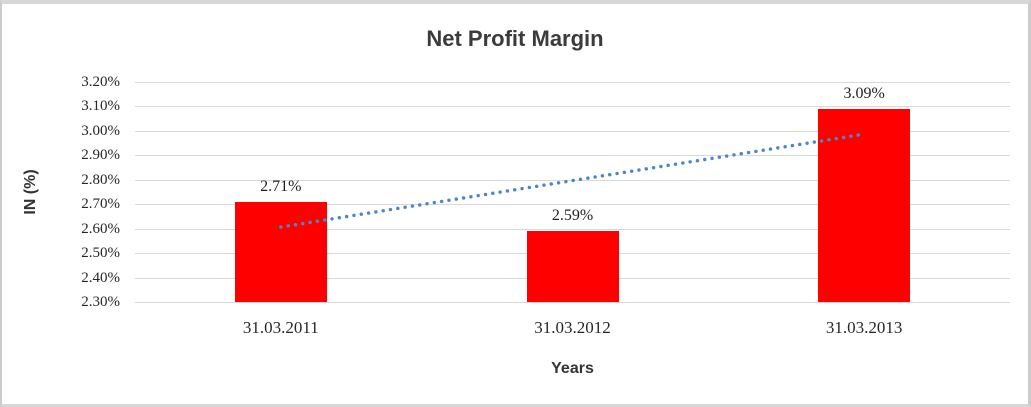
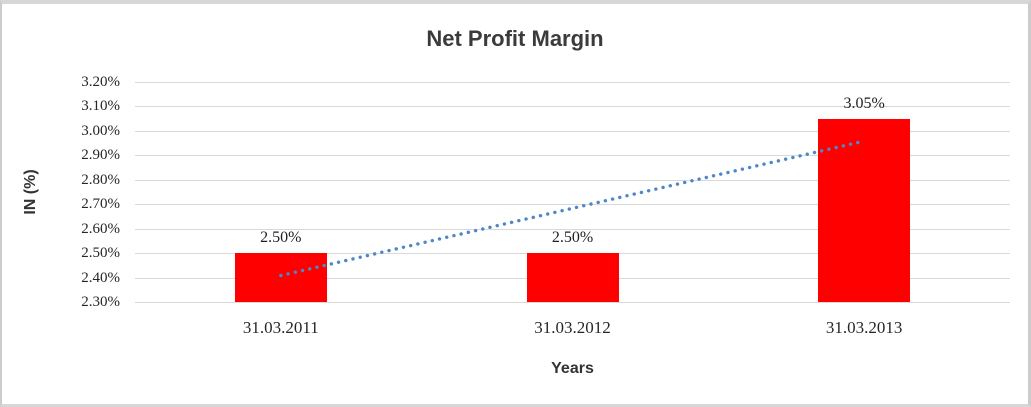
31.03.2011: 2.71% -> 2.50%
31.03.2012: 2.59% -> 2.50%
31.03.2013: 3.09% -> 3.05%
